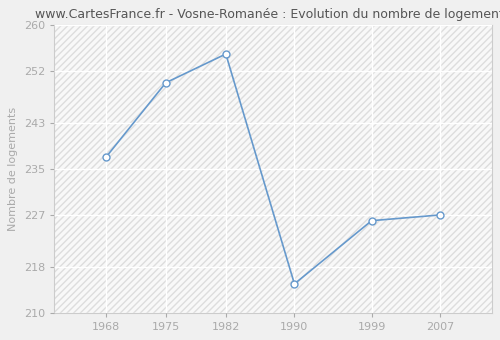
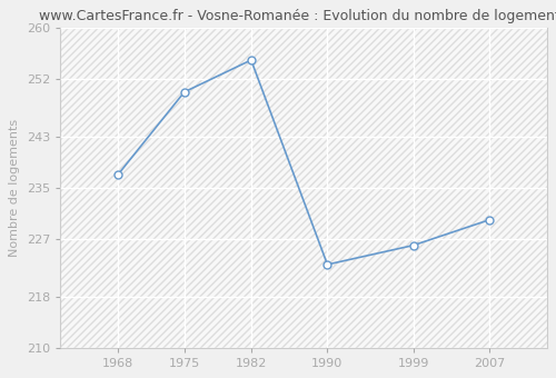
1990: 215 -> 223
2007: 227 -> 230
